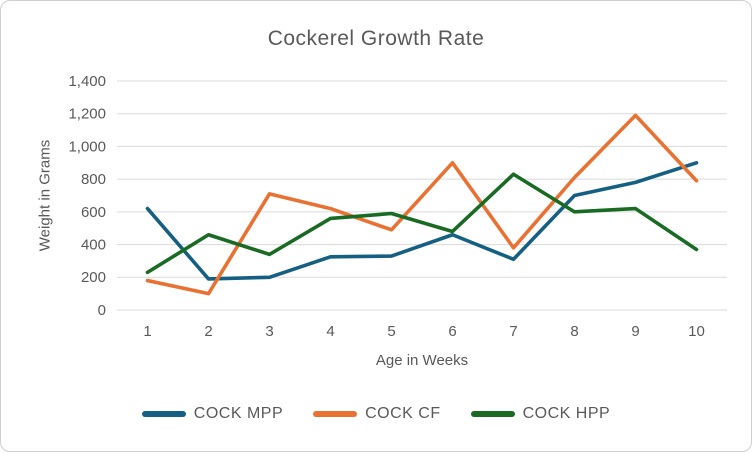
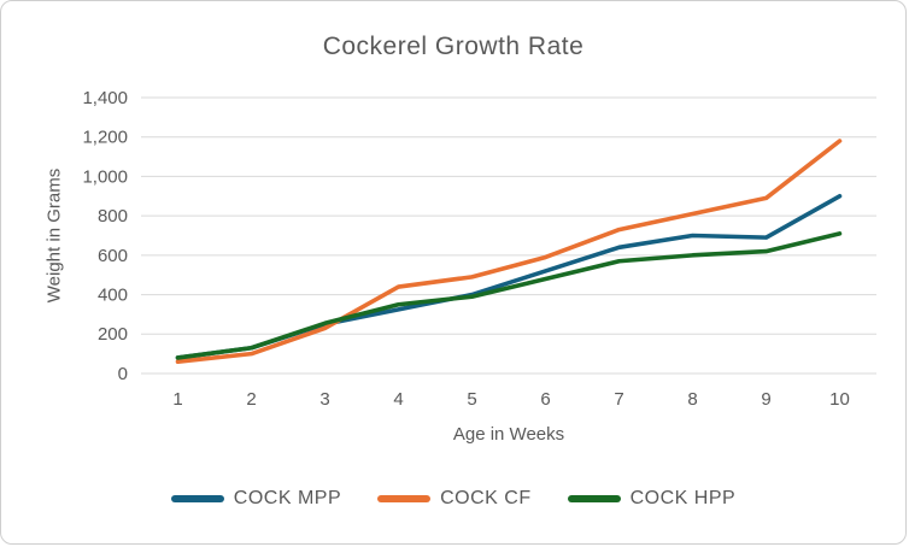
COCK MPP/1: 620 -> 80
COCK CF/1: 180 -> 60
COCK HPP/1: 230 -> 80
COCK MPP/2: 190 -> 130
COCK HPP/2: 460 -> 130
COCK MPP/3: 200 -> 250
COCK CF/3: 710 -> 230
COCK HPP/3: 340 -> 260
COCK CF/4: 620 -> 440
COCK HPP/4: 560 -> 350
COCK MPP/5: 330 -> 400
COCK HPP/5: 590 -> 390
COCK MPP/6: 460 -> 520
COCK CF/6: 900 -> 590
COCK MPP/7: 310 -> 640
COCK CF/7: 380 -> 730
COCK HPP/7: 830 -> 570
COCK MPP/9: 780 -> 690
COCK CF/9: 1190 -> 890
COCK CF/10: 790 -> 1180
COCK HPP/10: 370 -> 710
